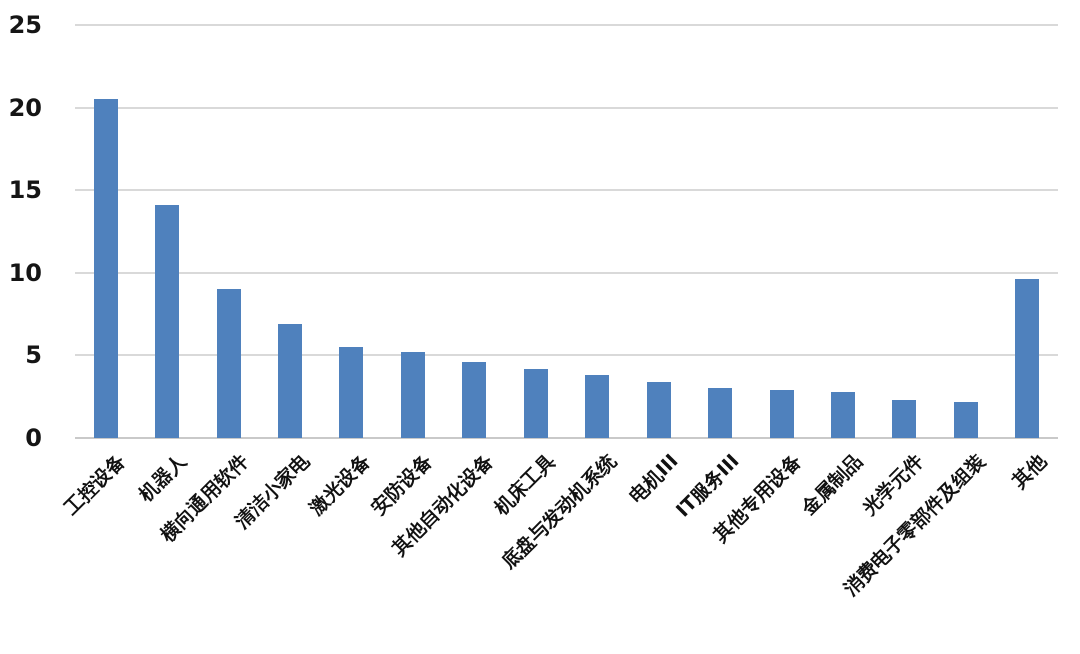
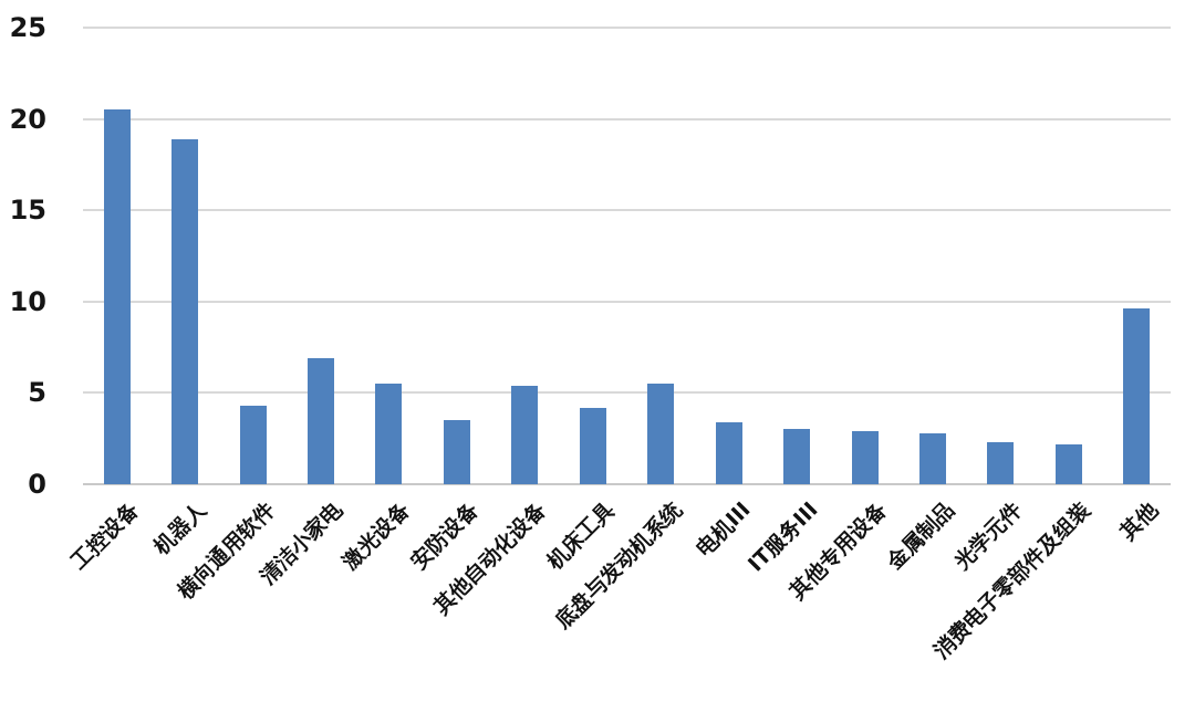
机器人: 14.1 -> 18.9
横向通用软件: 9.0 -> 4.3
安防设备: 5.2 -> 3.5
其他自动化设备: 4.6 -> 5.4
底盘与发动机系统: 3.8 -> 5.5
